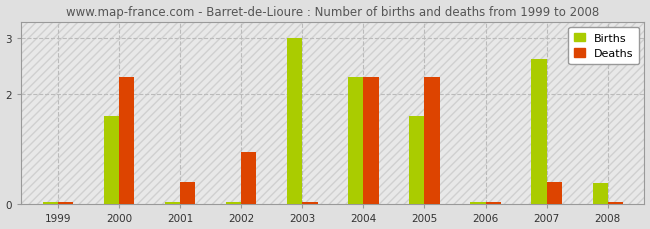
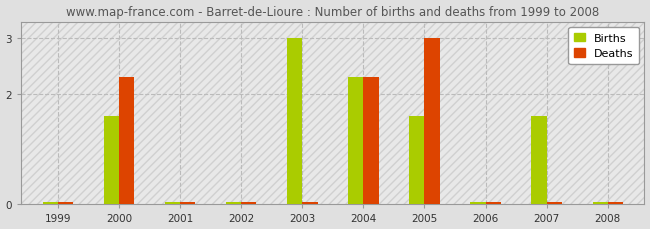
Deaths/2001: 0.40 -> 0.05
Deaths/2002: 0.94 -> 0.05
Deaths/2005: 2.30 -> 3.00
Births/2007: 2.62 -> 1.60
Deaths/2007: 0.40 -> 0.05
Births/2008: 0.38 -> 0.05
